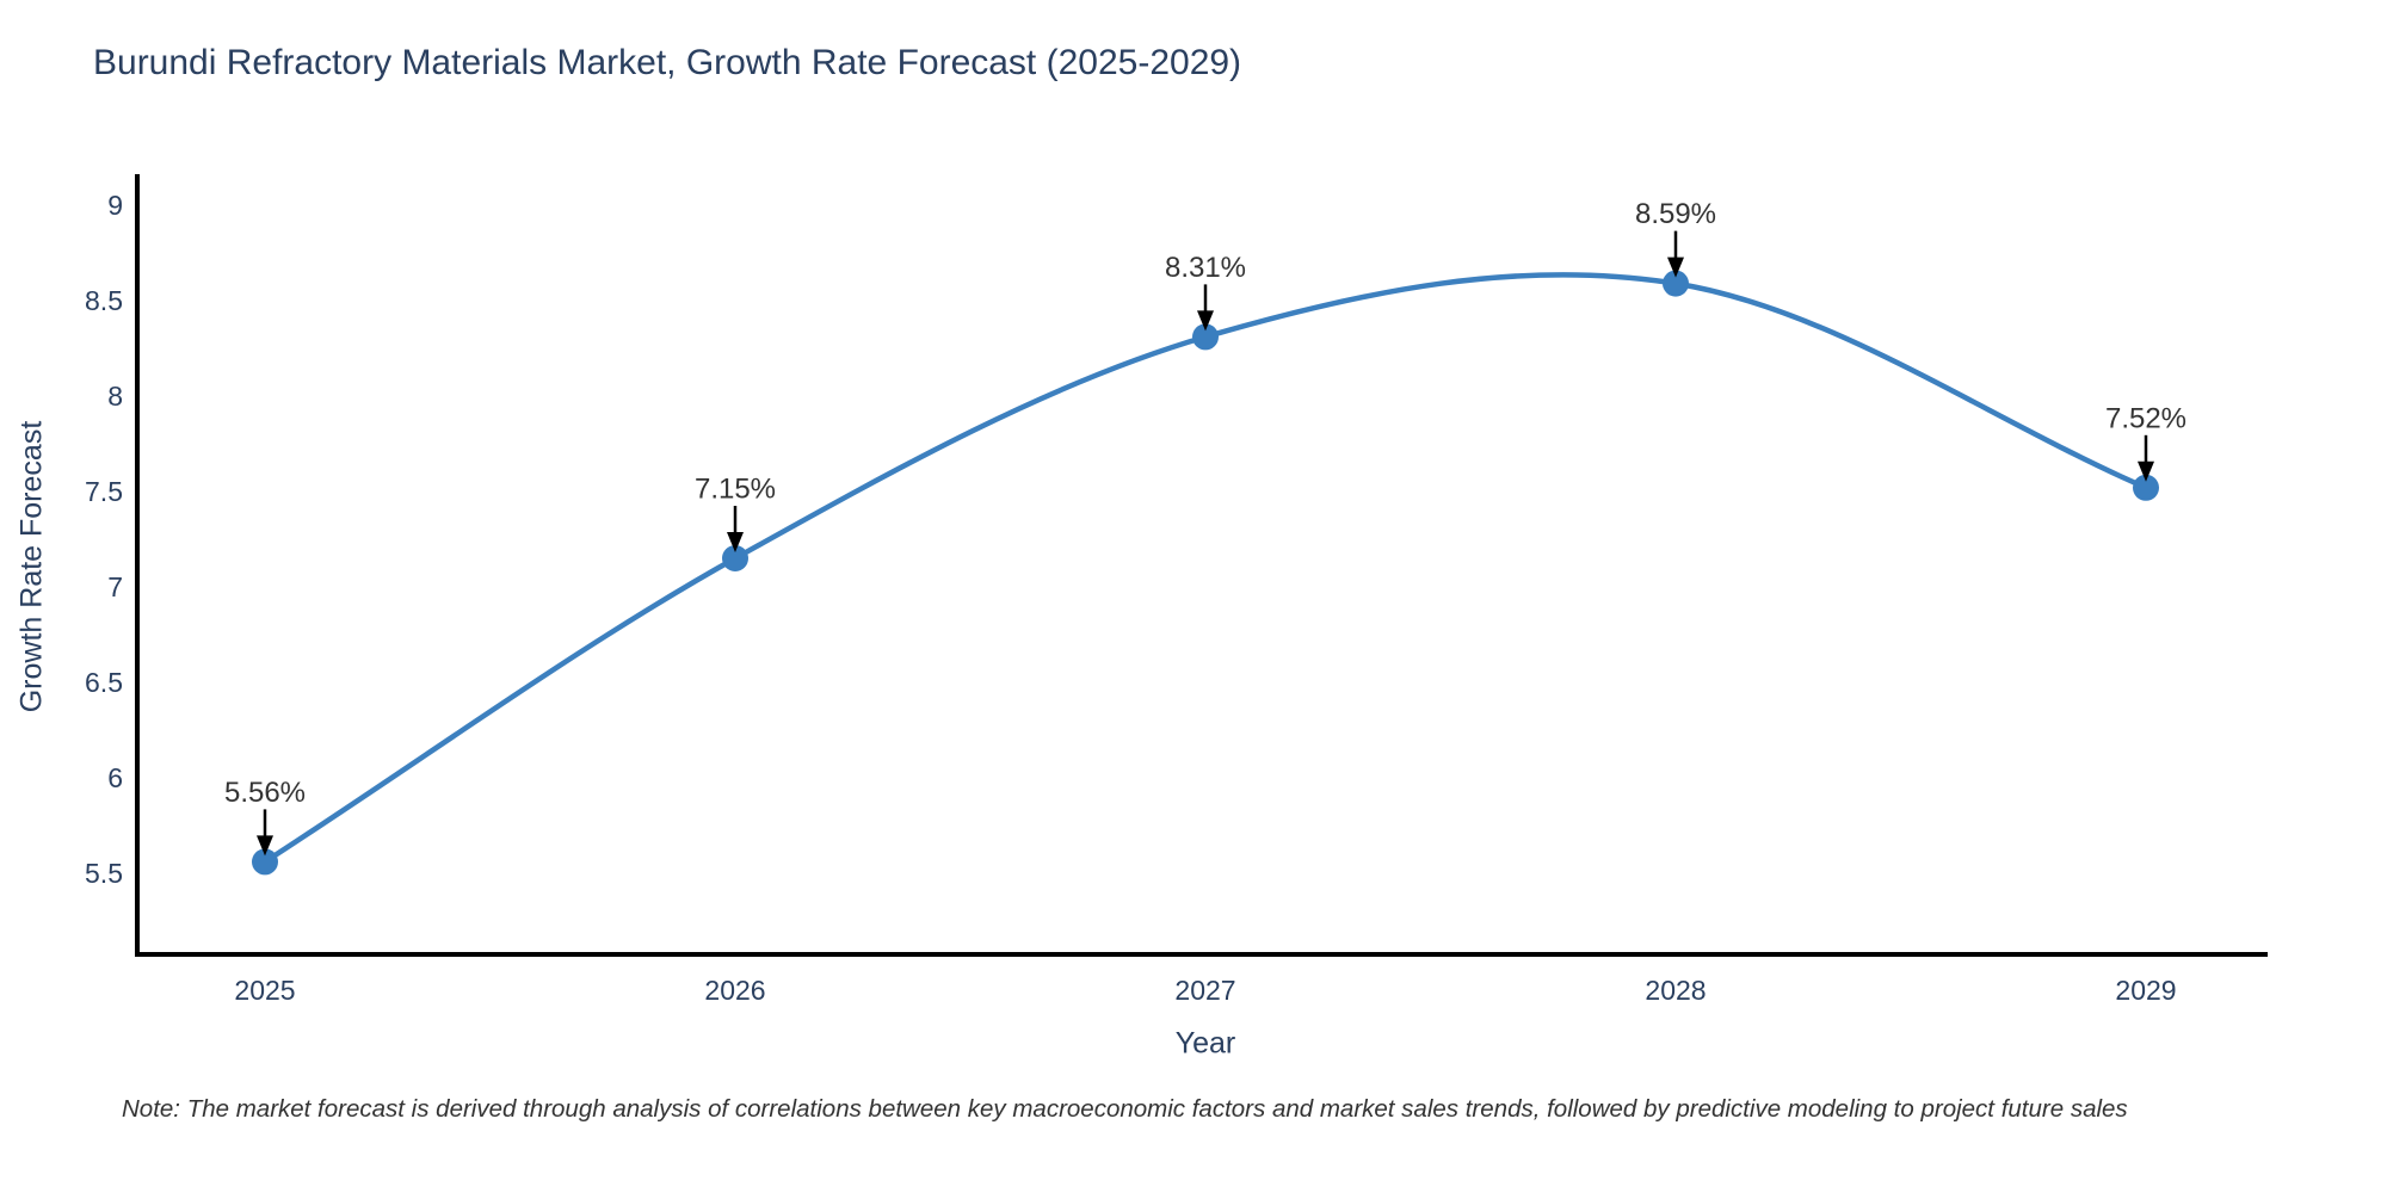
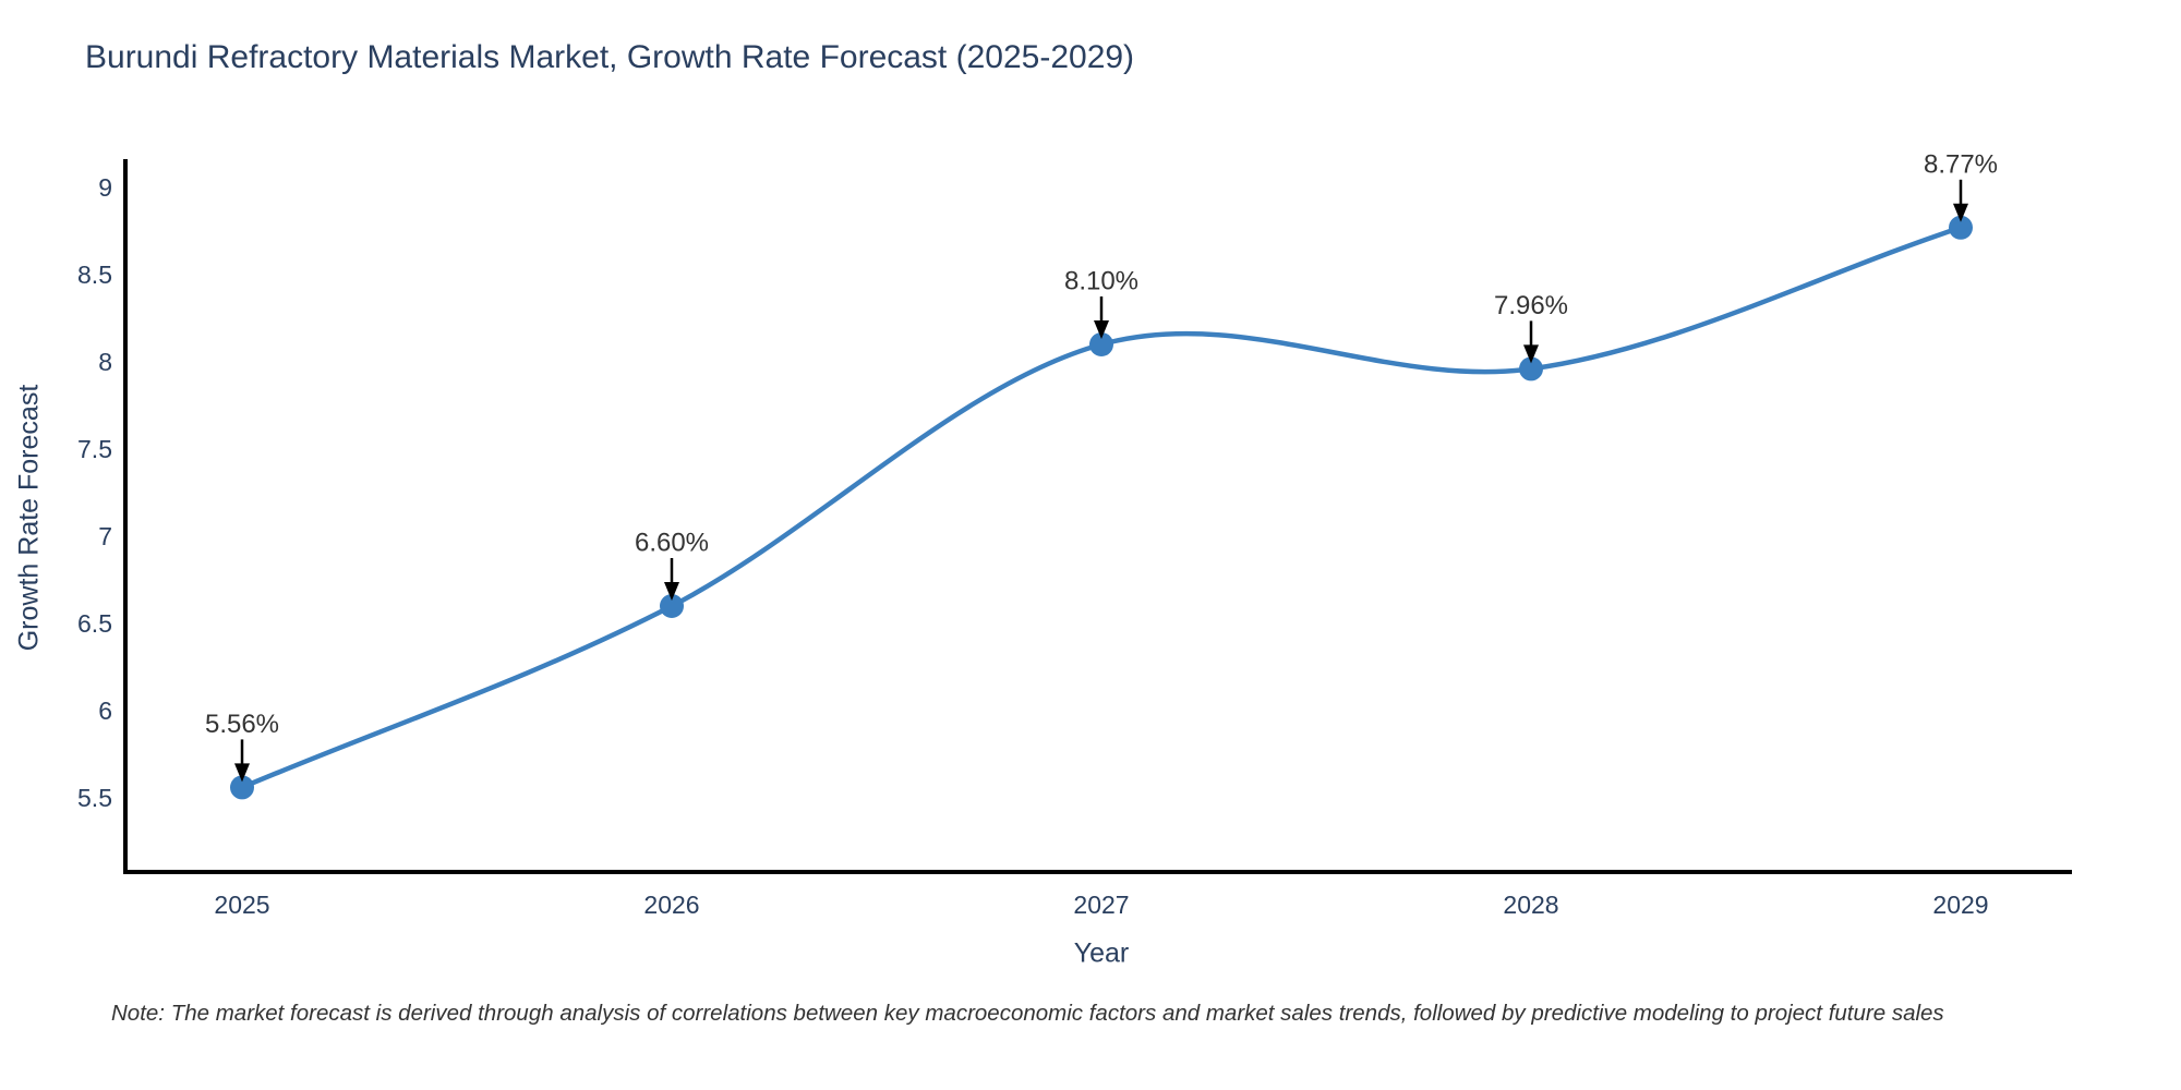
2026: 7.15% -> 6.60%
2027: 8.31% -> 8.10%
2028: 8.59% -> 7.96%
2029: 7.52% -> 8.77%
